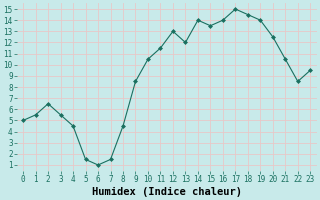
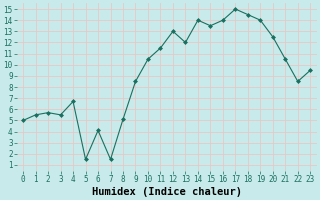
2: 6.5 -> 5.7
4: 4.5 -> 6.7
6: 1.0 -> 4.1
8: 4.5 -> 5.1
